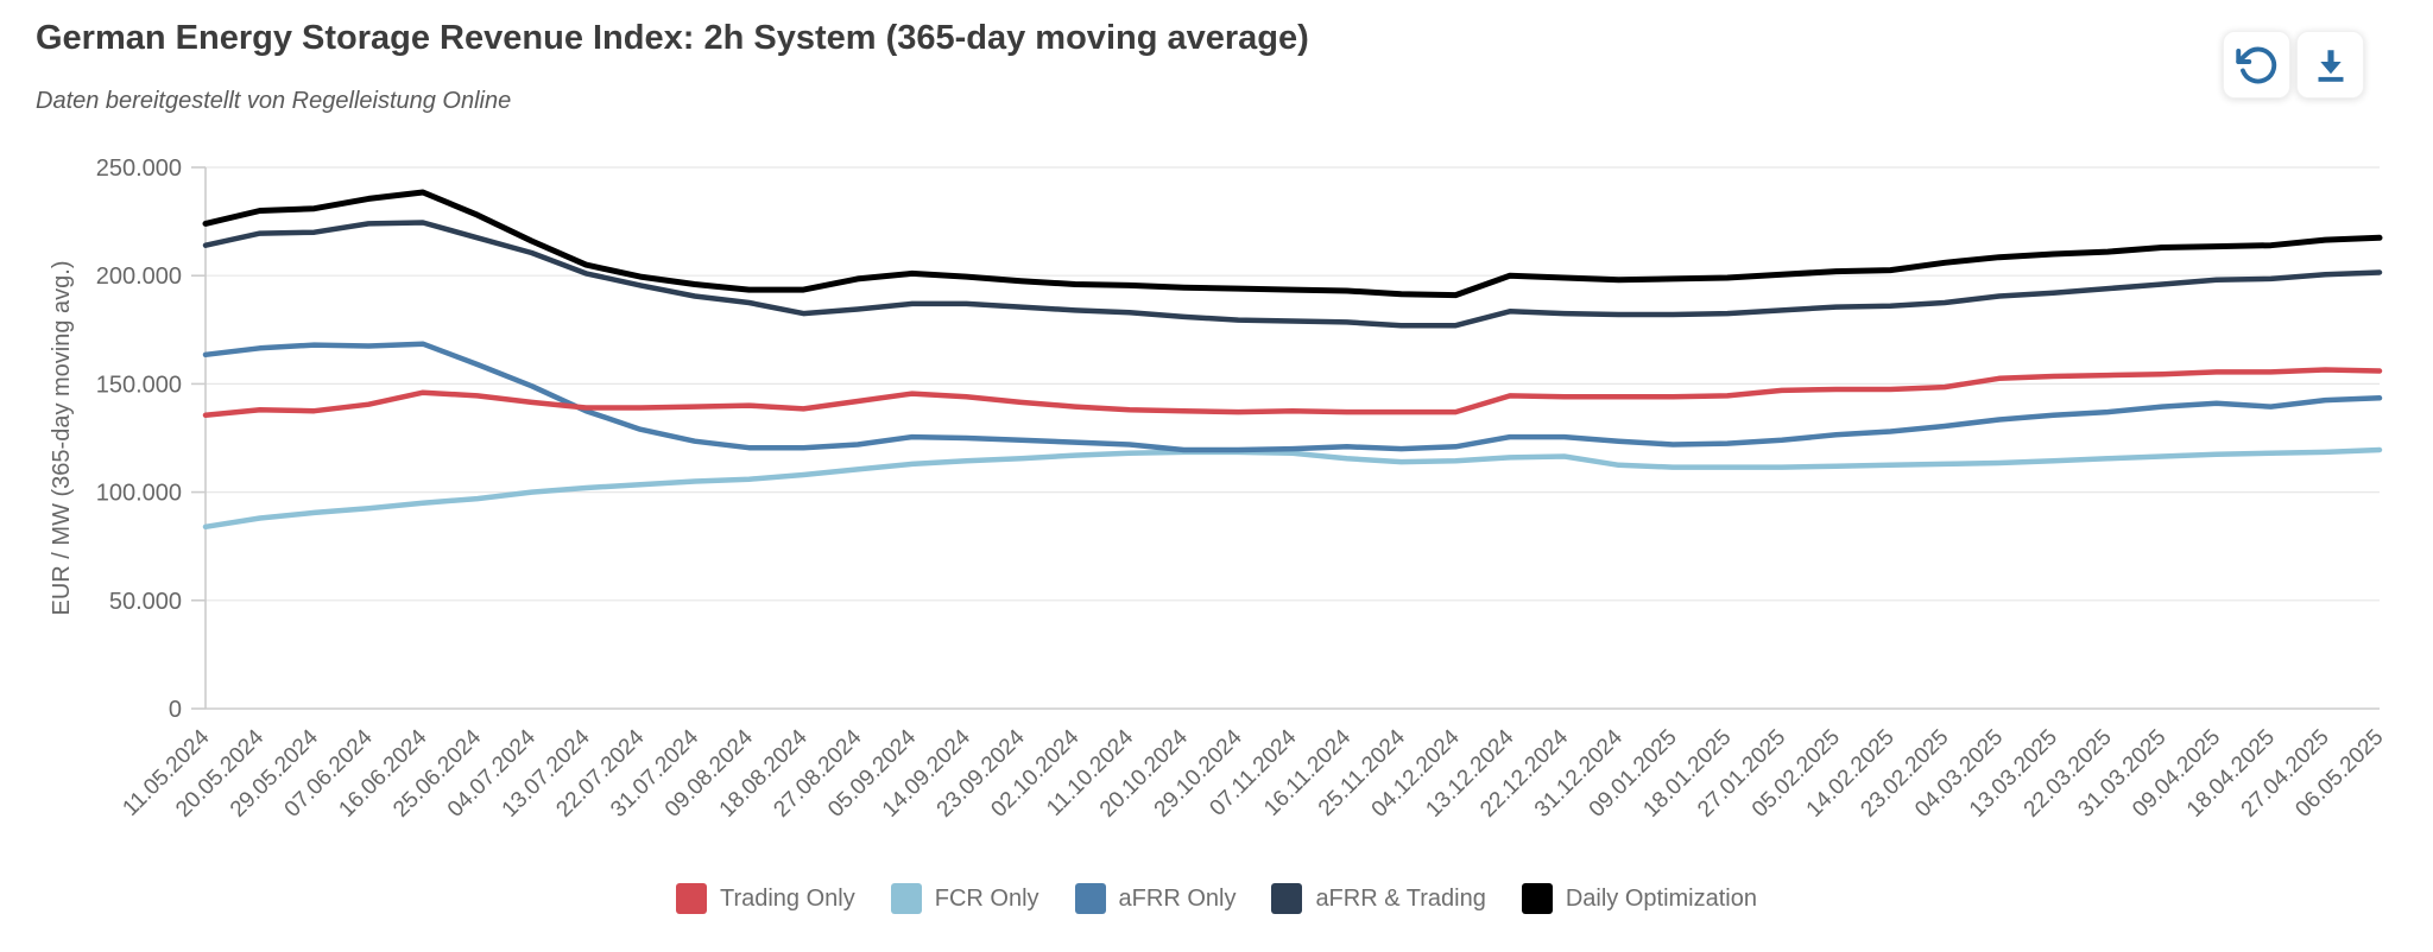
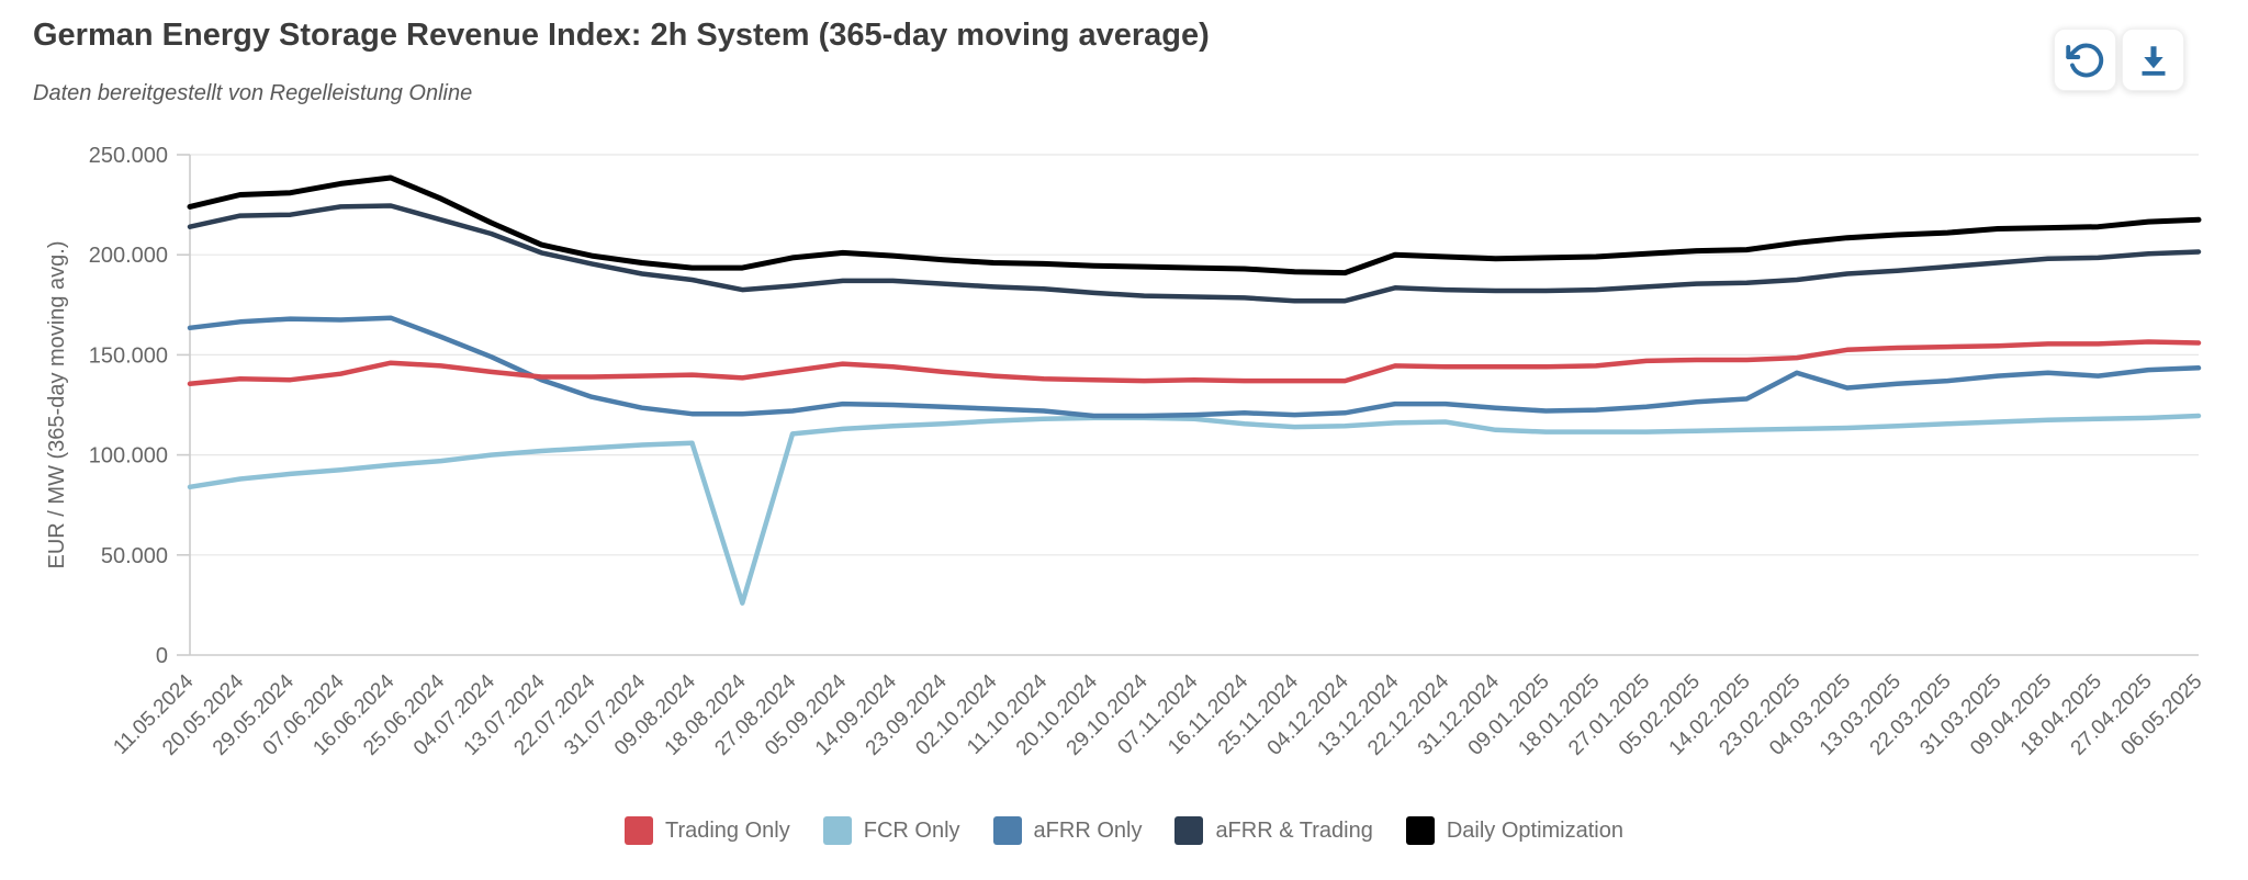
FCR Only/18.08.2024: 108000 -> 26000
aFRR Only/23.02.2025: 130000 -> 141000
